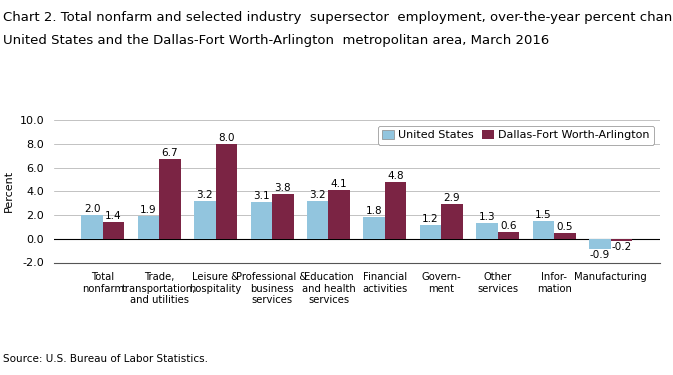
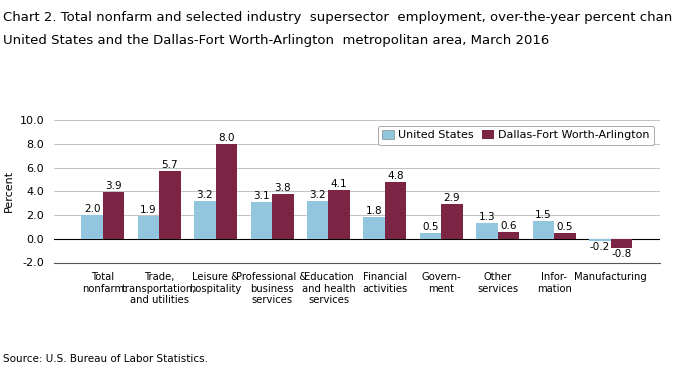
Dallas-Fort Worth-Arlington/Total nonfarm: 1.4 -> 3.9
Dallas-Fort Worth-Arlington/Trade, transportation, and utilities: 6.7 -> 5.7
United States/Govern- ment: 1.2 -> 0.5
United States/Manufacturing: -0.9 -> -0.2
Dallas-Fort Worth-Arlington/Manufacturing: -0.2 -> -0.8
